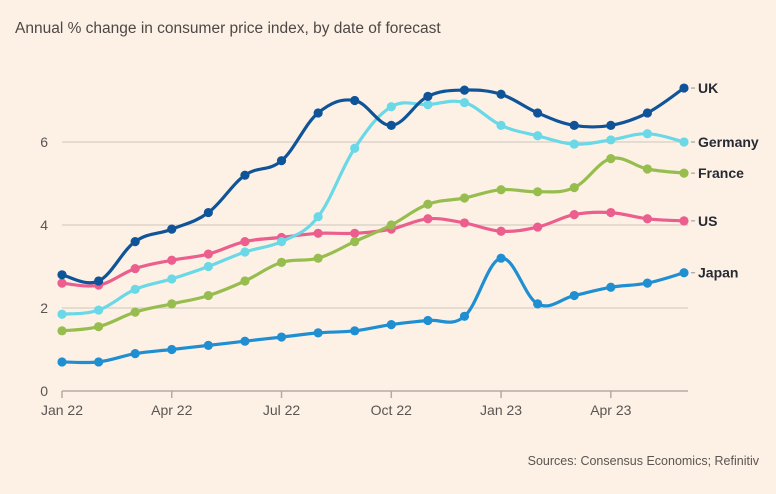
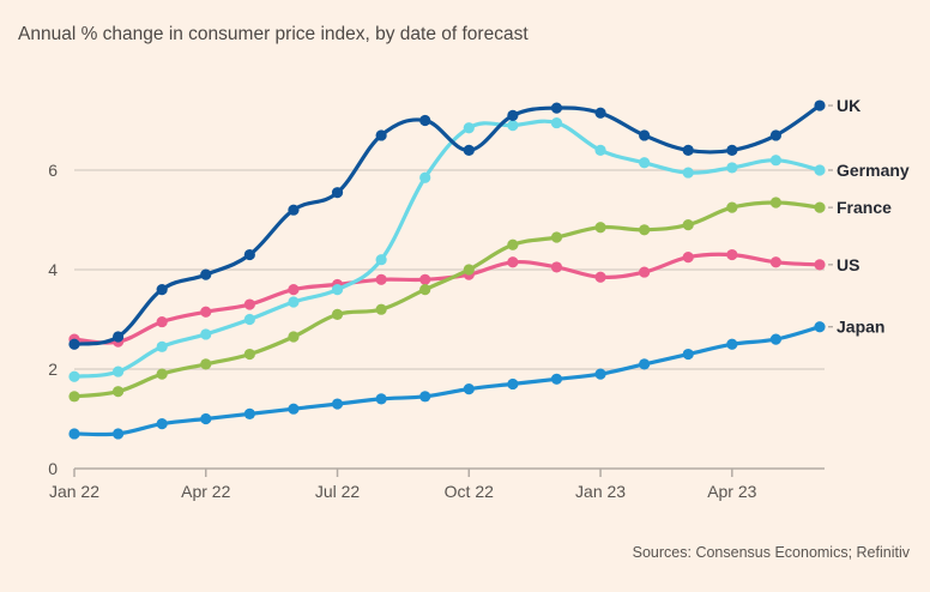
UK/Jan 22: 2.8 -> 2.5
Japan/Jan 23: 3.2 -> 1.9
France/Apr 23: 5.6 -> 5.2
